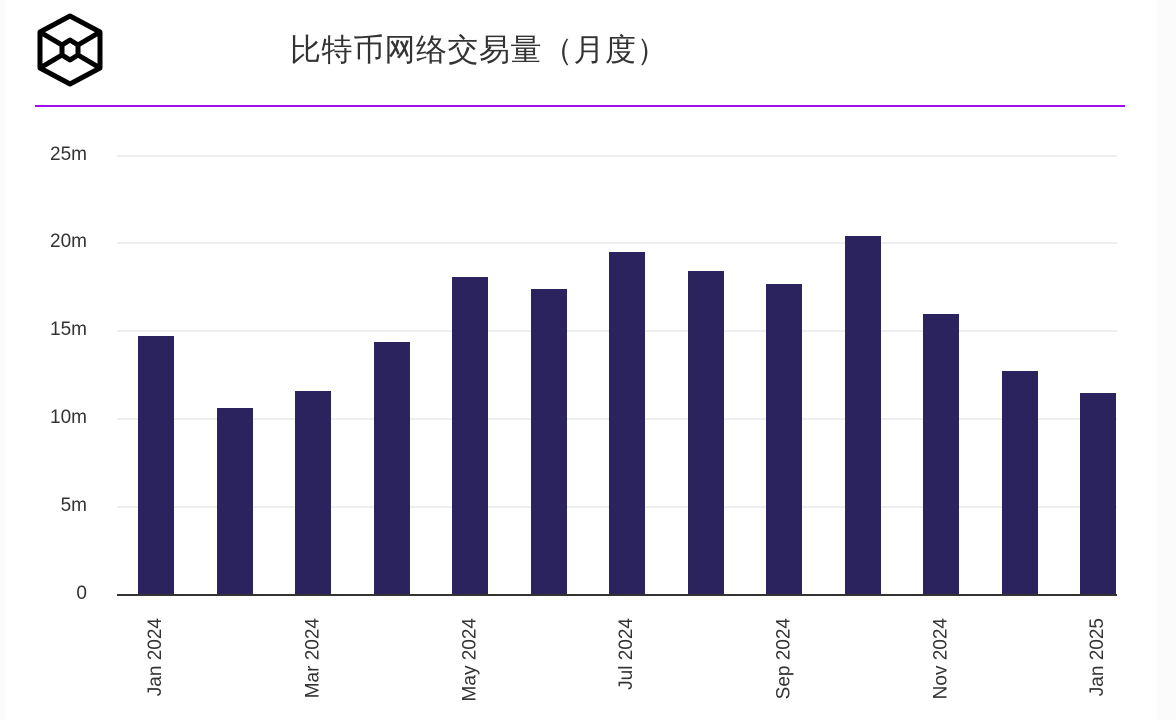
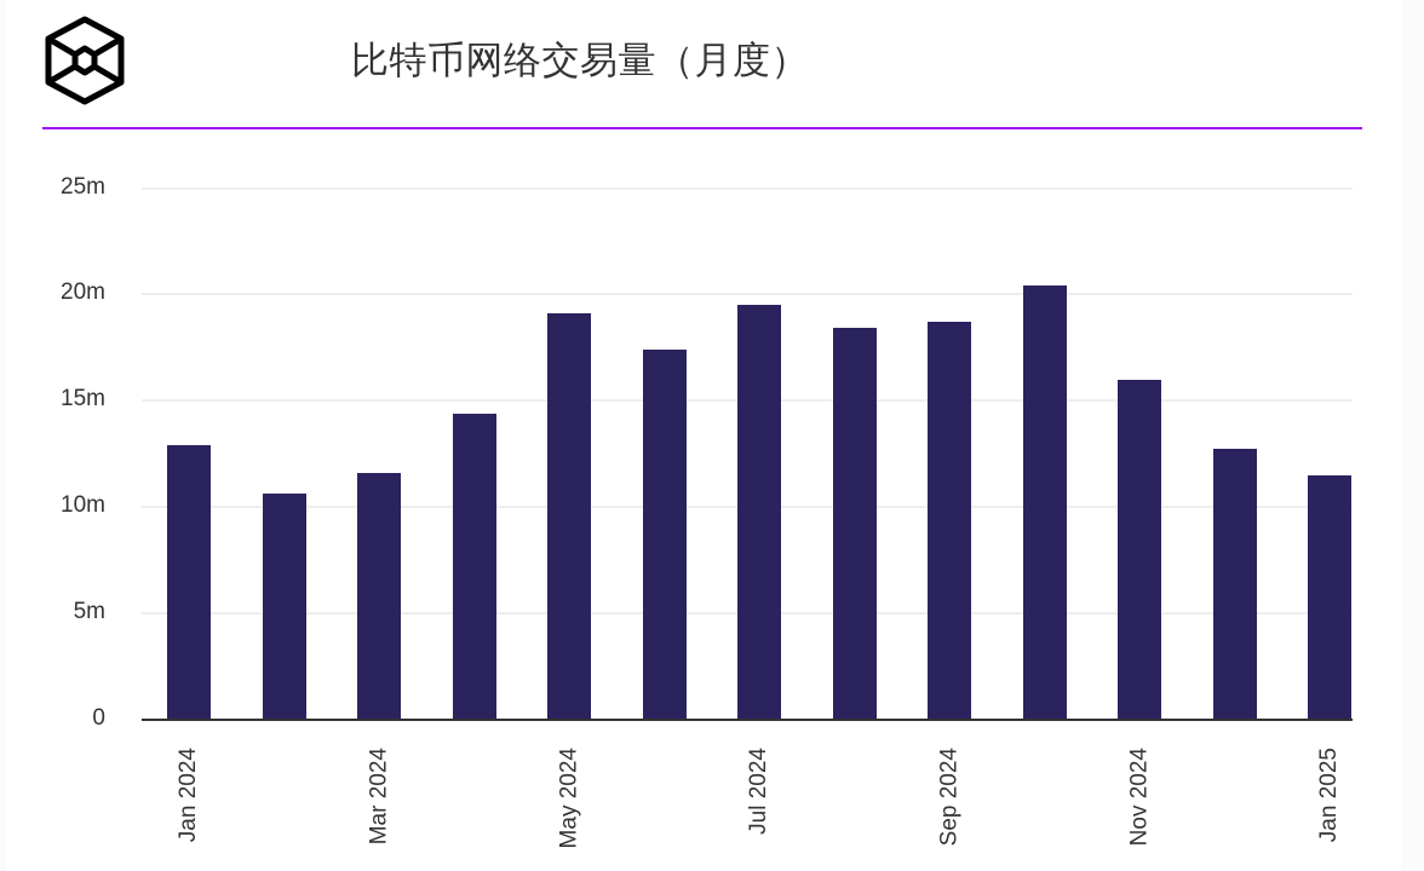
Jan 2024: 14.7m -> 12.9m
May 2024: 18.1m -> 19.1m
Sep 2024: 17.7m -> 18.7m
